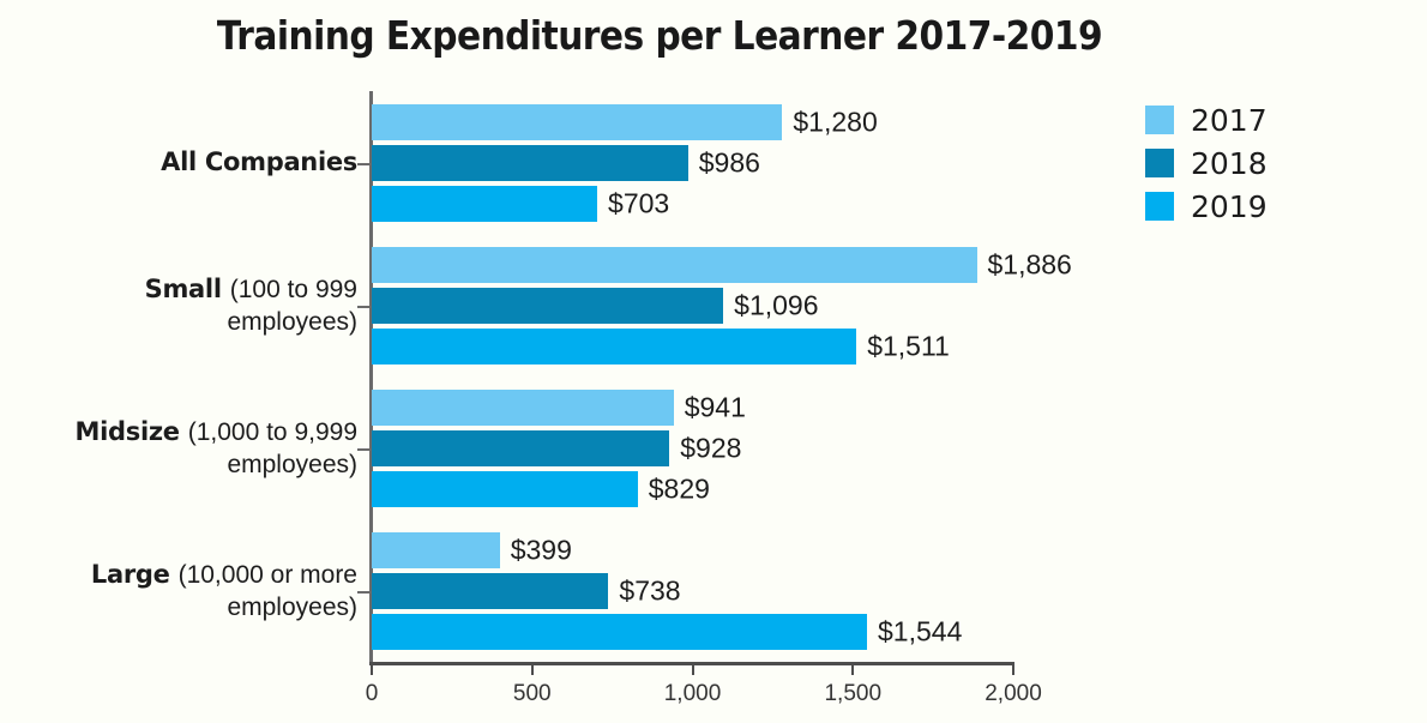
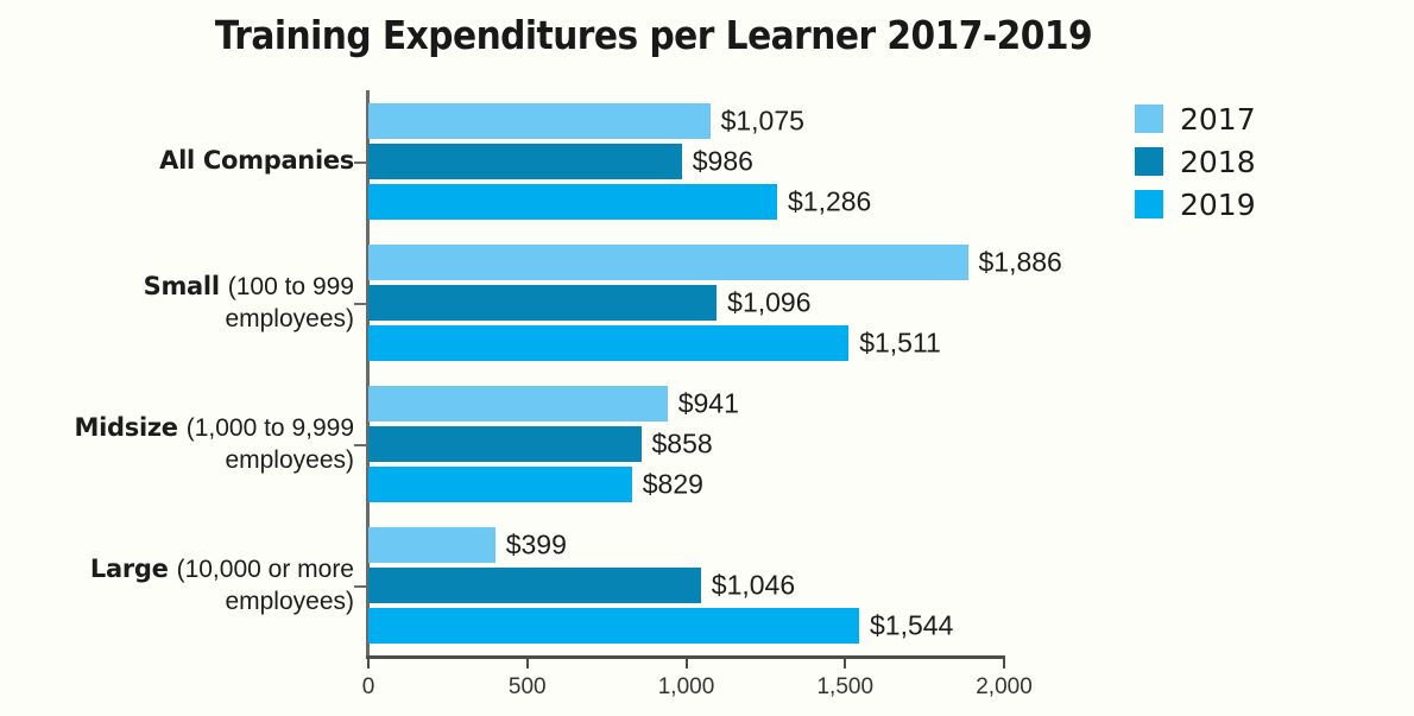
2017/All Companies: $1,280 -> $1,075
2019/All Companies: $703 -> $1,286
2018/Midsize (1,000 to 9,999 employees): $928 -> $858
2018/Large (10,000 or more employees): $738 -> $1,046
